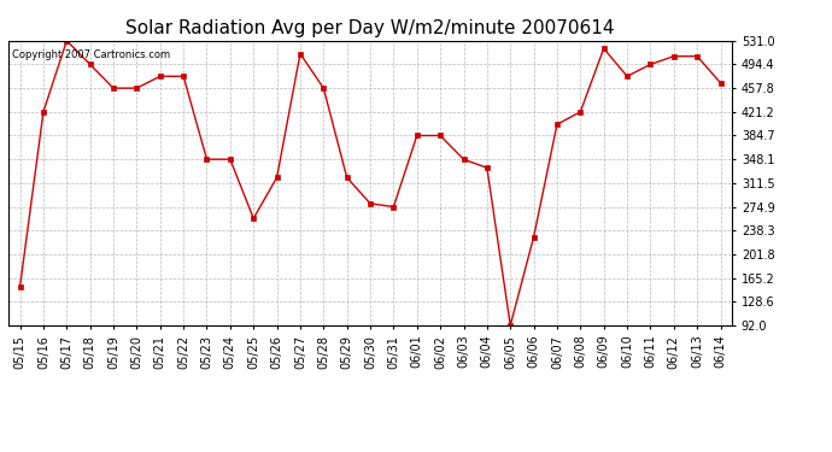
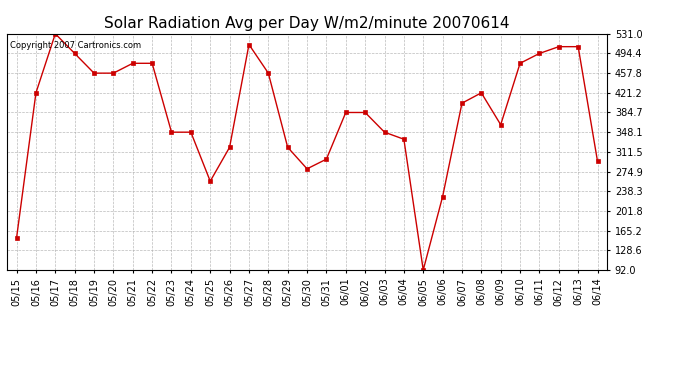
05/31: 275 -> 298
06/09: 519 -> 362
06/14: 466 -> 294
